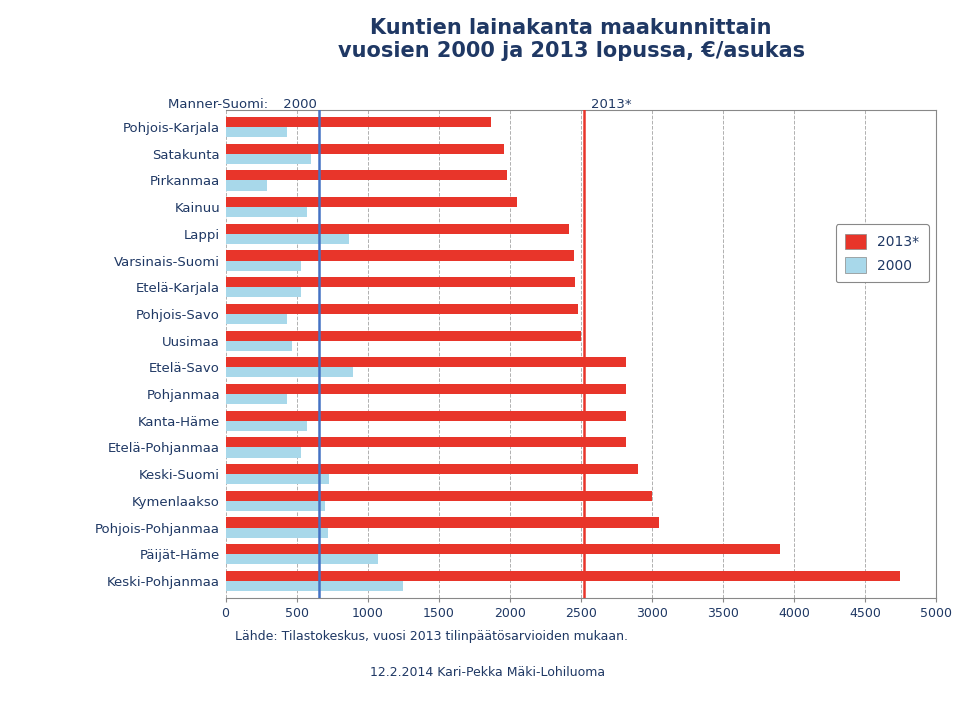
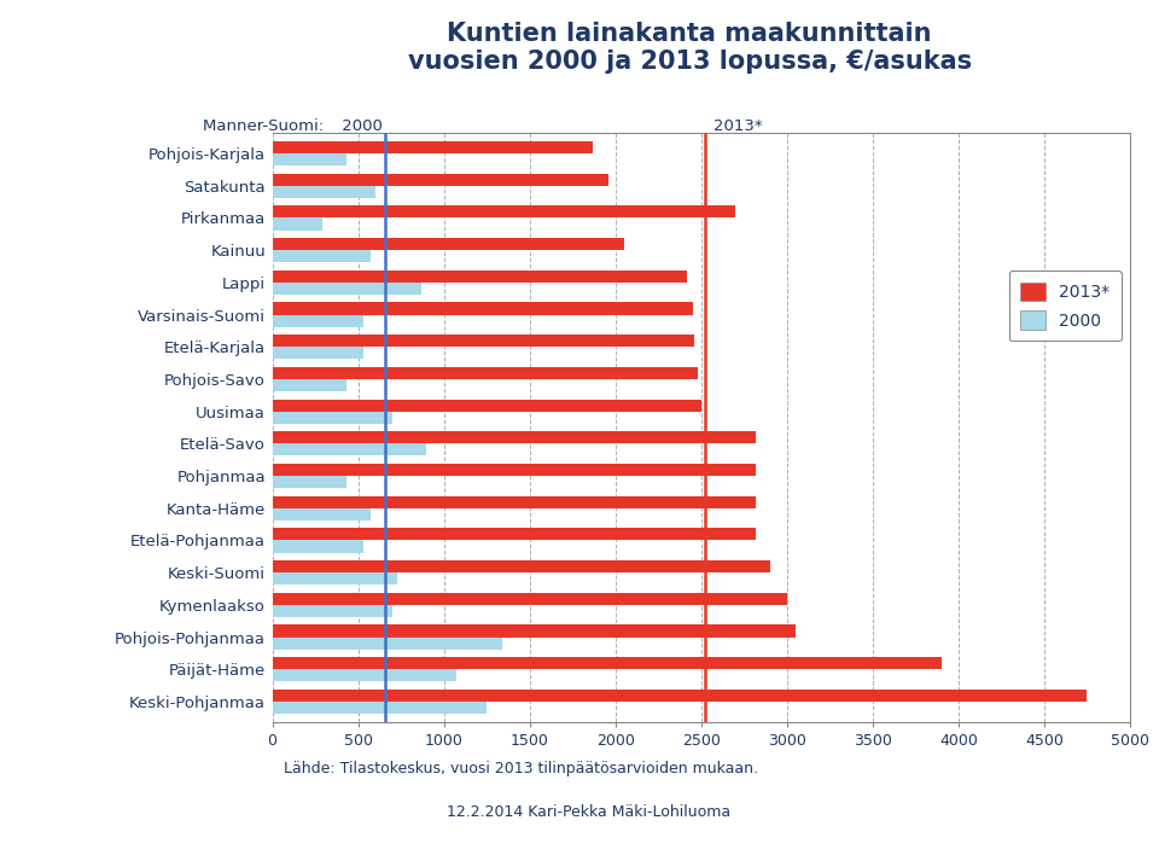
2013*/Pirkanmaa: 1980 -> 2700
2000/Uusimaa: 470 -> 700
2000/Pohjois-Pohjanmaa: 720 -> 1340
